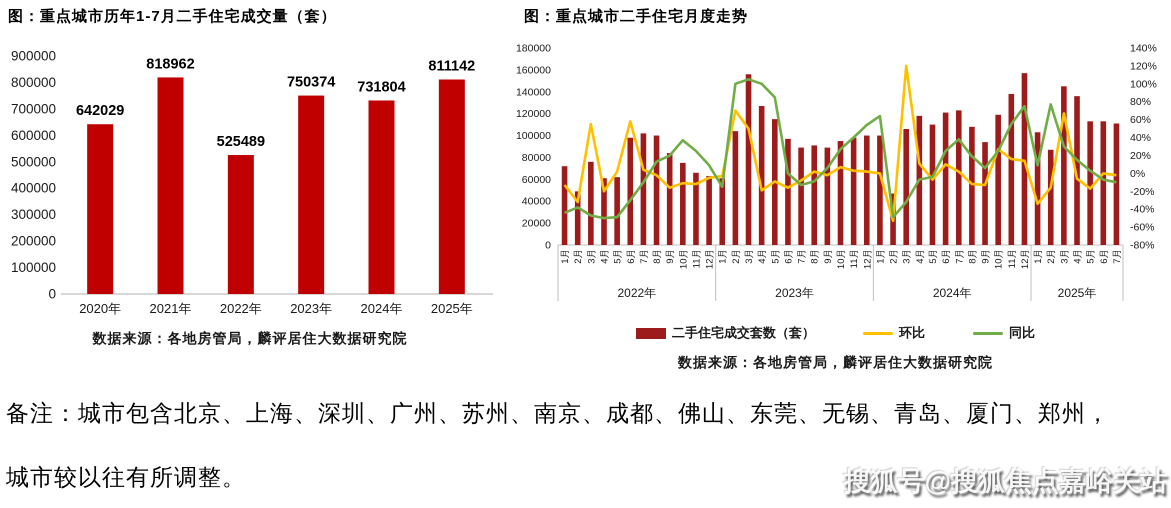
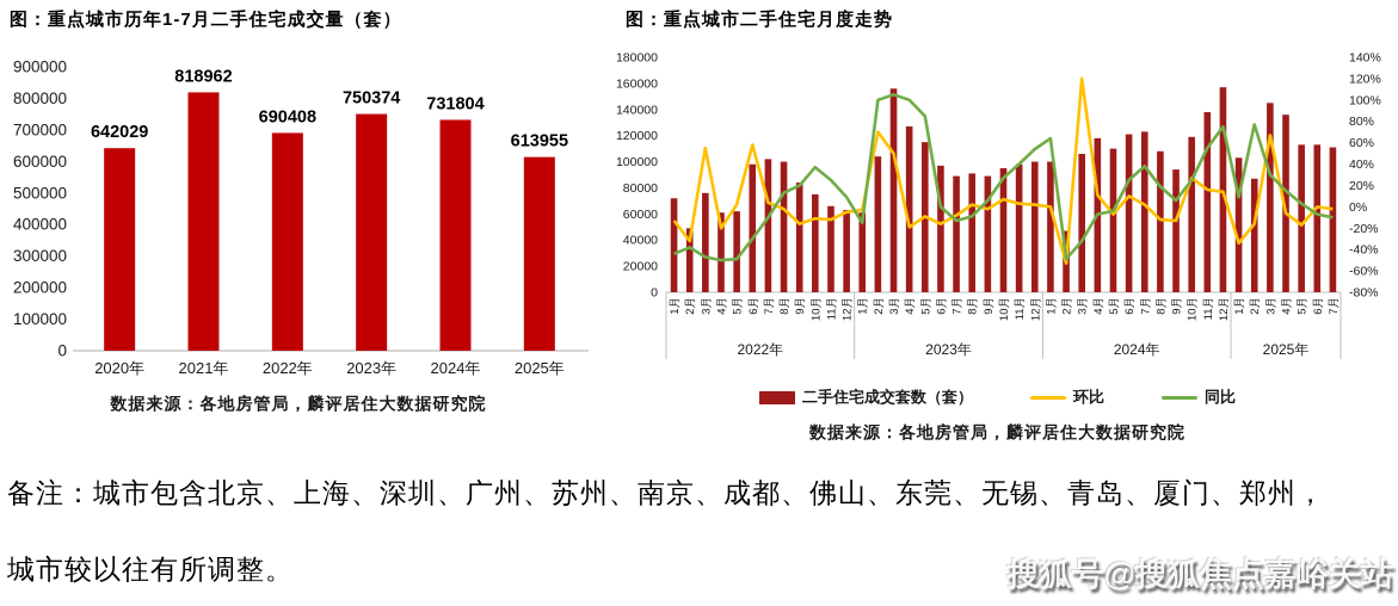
图：重点城市历年1-7月二手住宅成交量（套）/2022年: 525489 -> 690408
图：重点城市历年1-7月二手住宅成交量（套）/2025年: 811142 -> 613955
